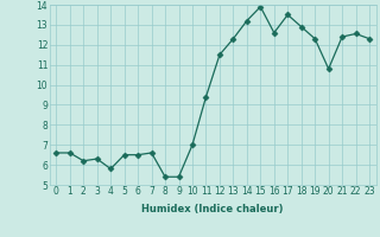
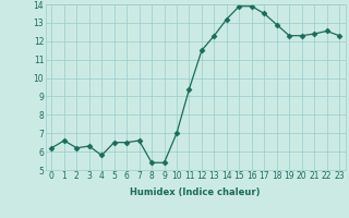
0: 6.6 -> 6.2
16: 12.6 -> 13.9
20: 10.8 -> 12.3
